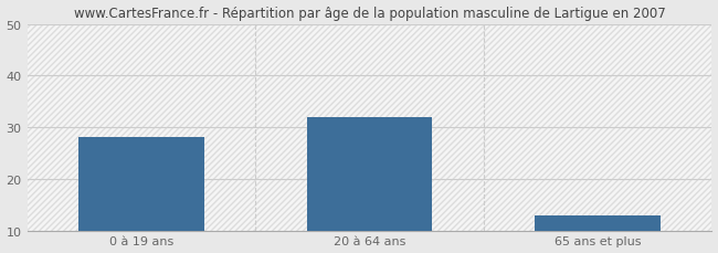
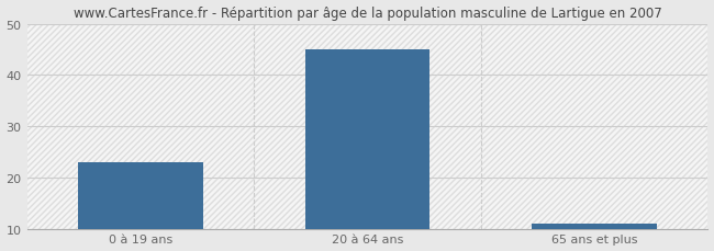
0 à 19 ans: 28 -> 23
20 à 64 ans: 32 -> 45
65 ans et plus: 13 -> 11
